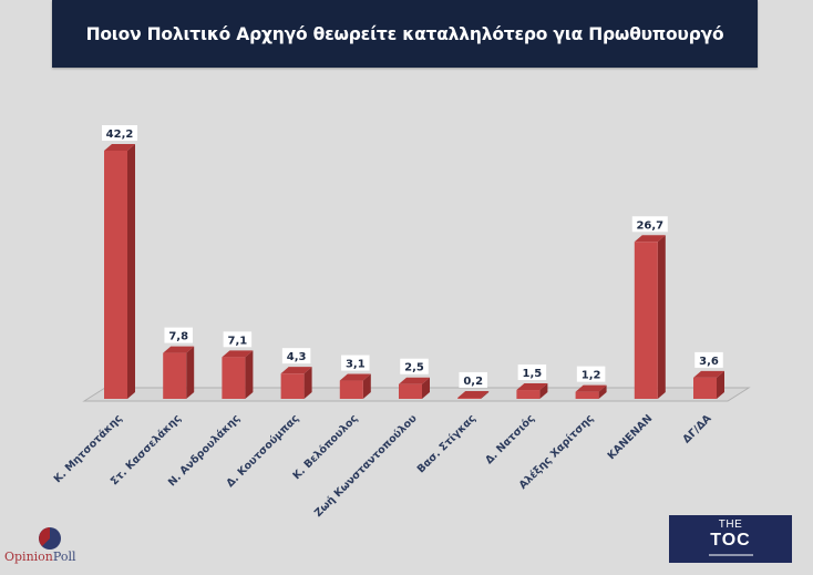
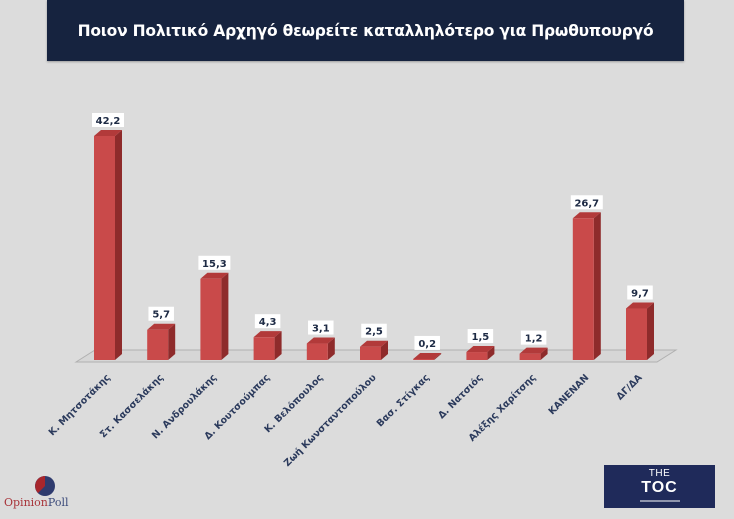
Στ. Κασσελάκης: 7,8 -> 5,7
Ν. Ανδρουλάκης: 7,1 -> 15,3
ΔΓ/ΔΑ: 3,6 -> 9,7
